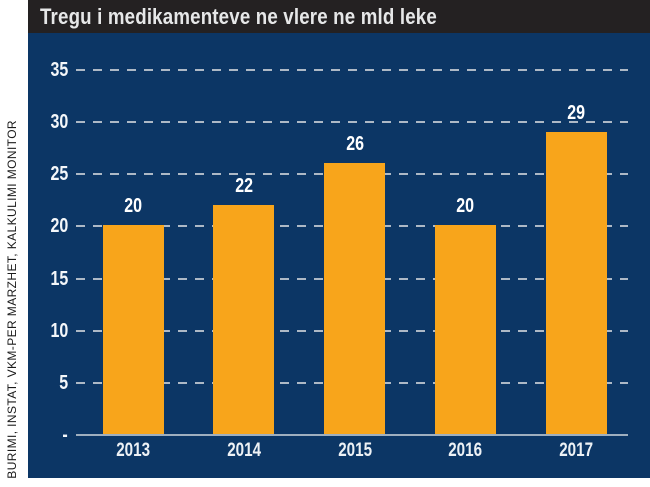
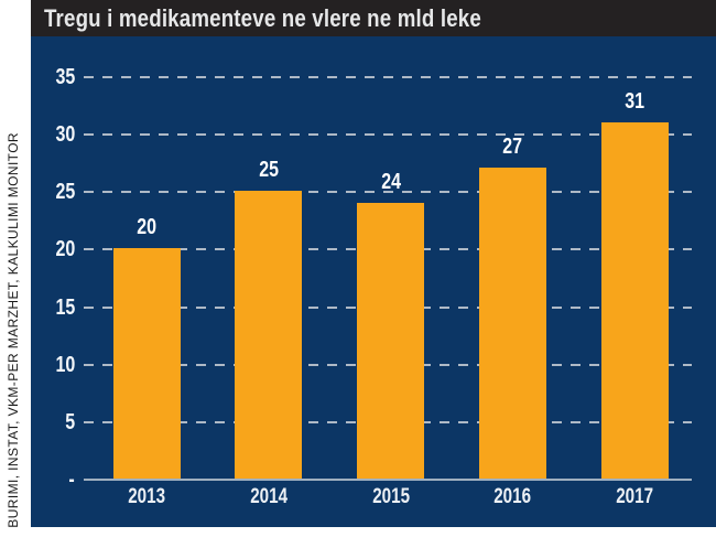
2014: 22 -> 25
2015: 26 -> 24
2016: 20 -> 27
2017: 29 -> 31
